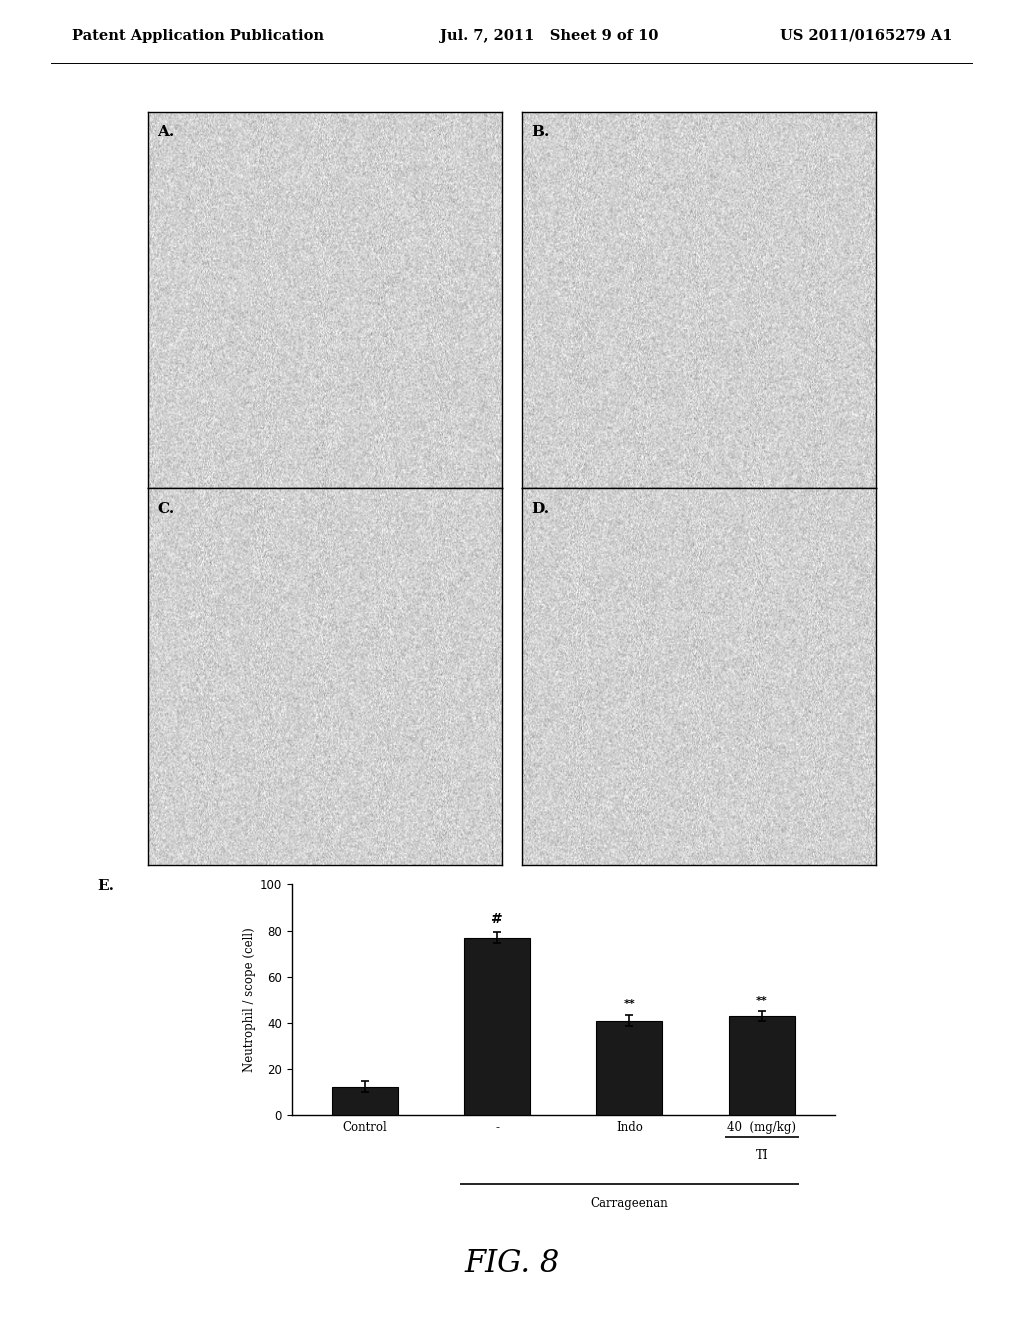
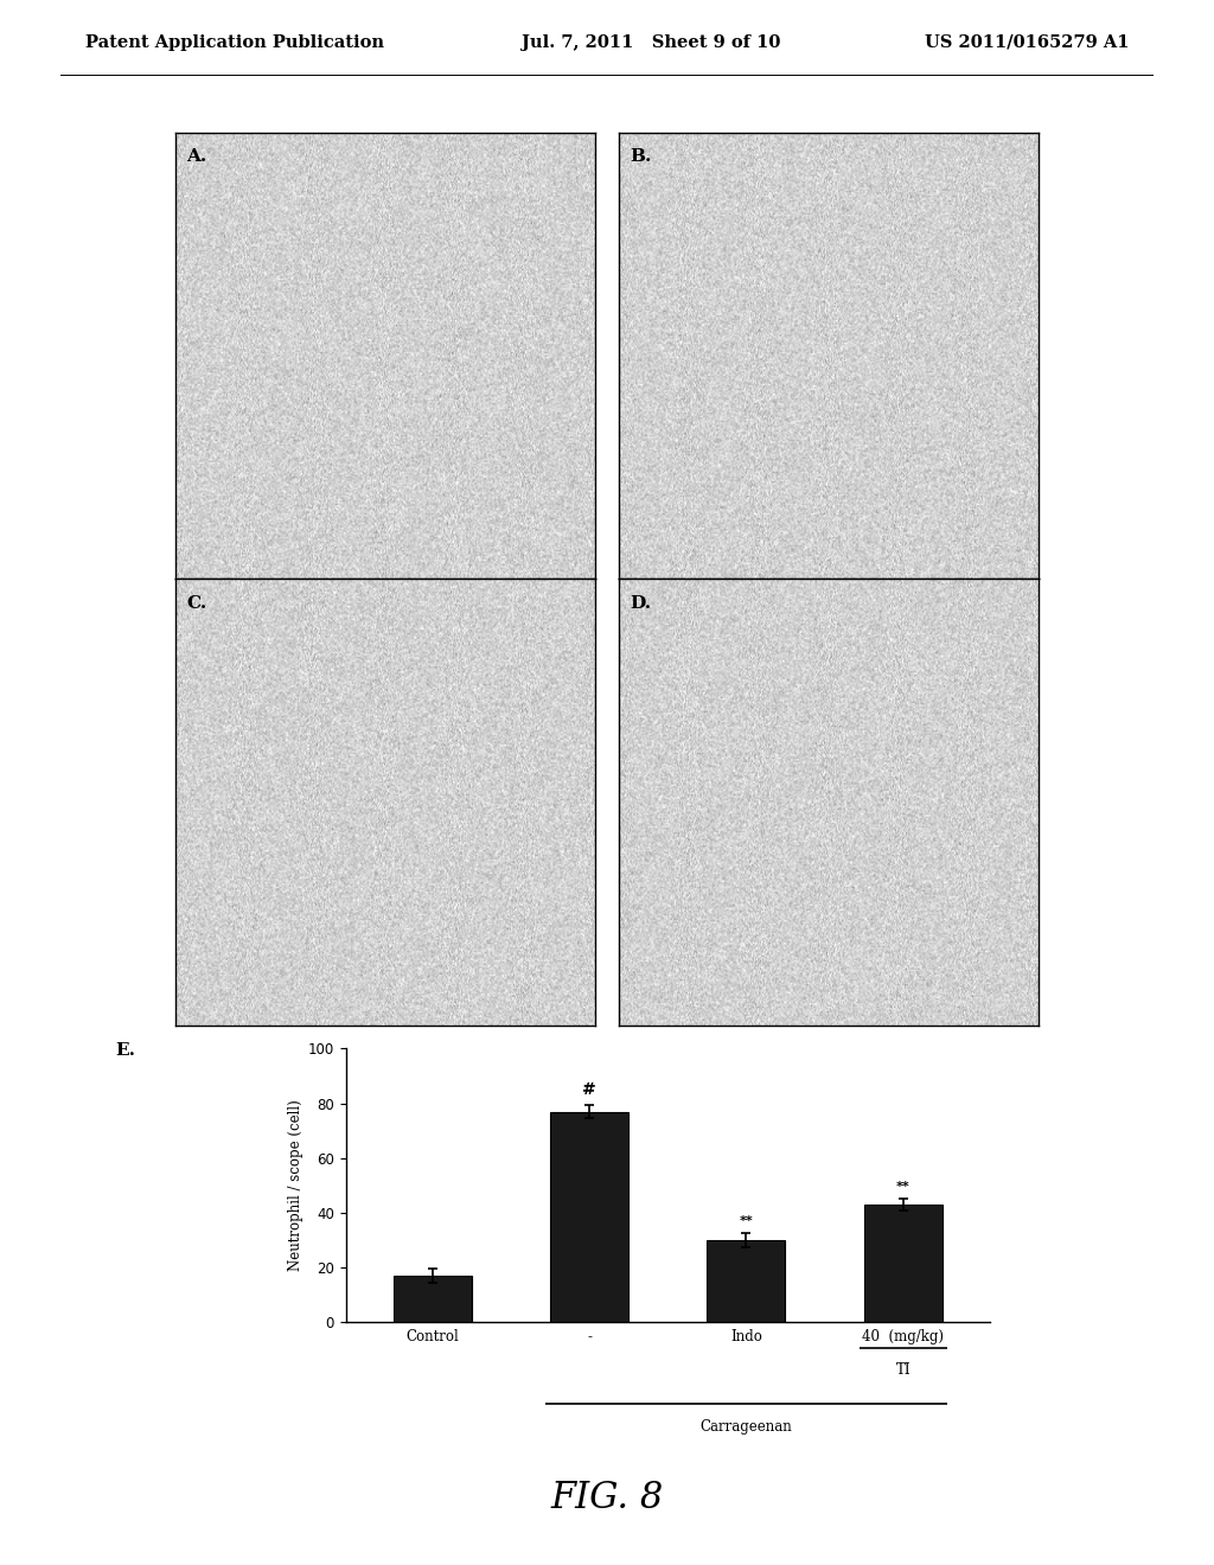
Control: 12.5 -> 17.0
Indo: 41.0 -> 30.0
